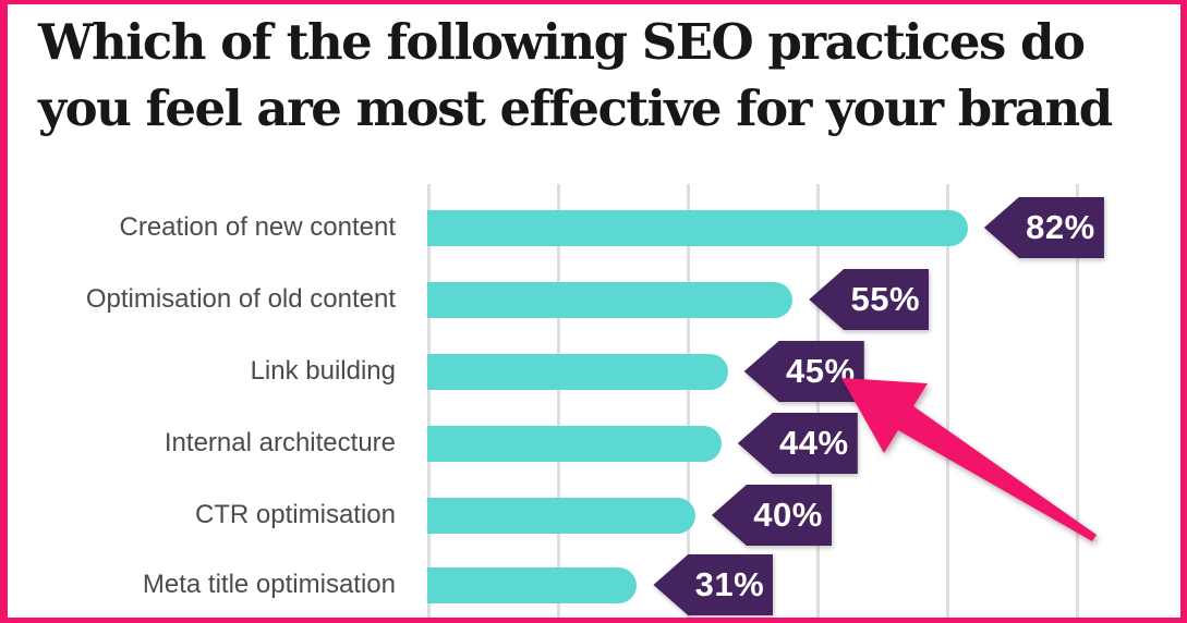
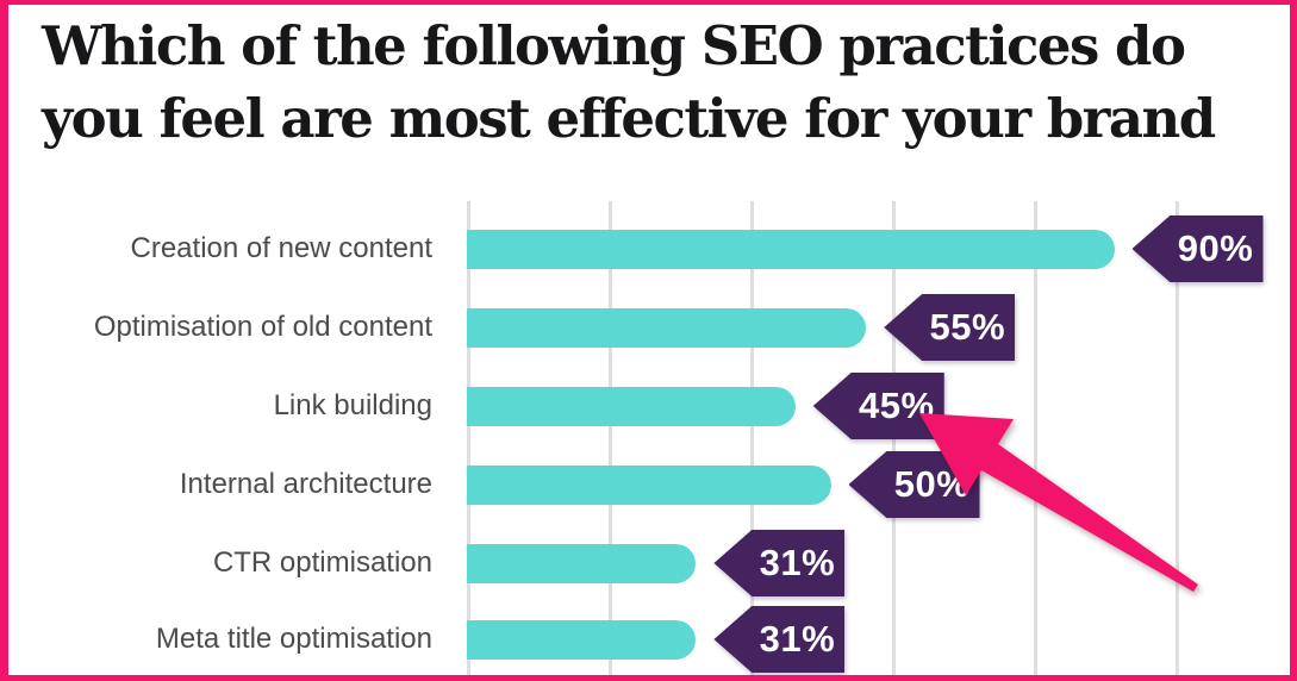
Creation of new content: 82% -> 90%
Internal architecture: 44% -> 50%
CTR optimisation: 40% -> 31%
